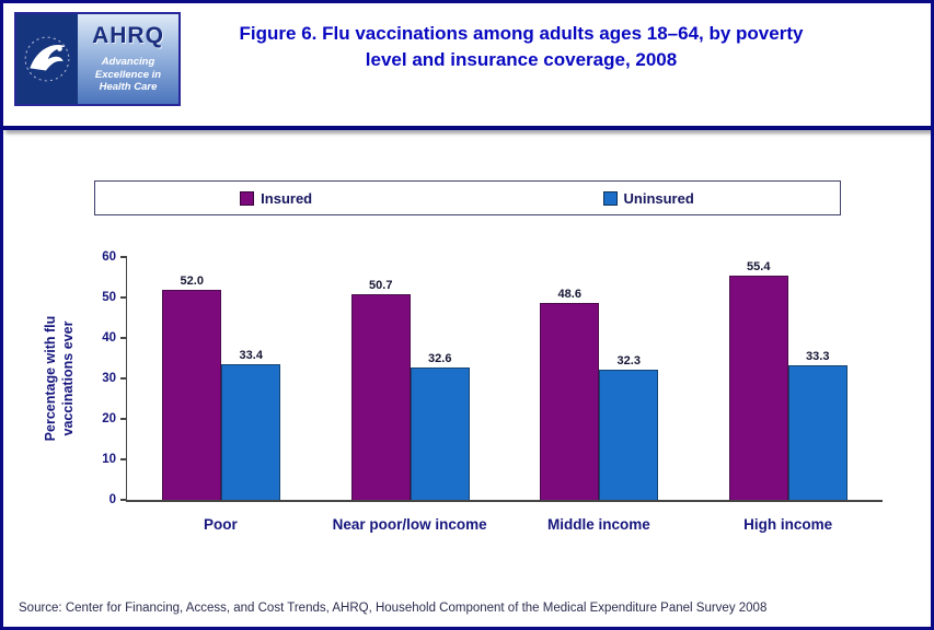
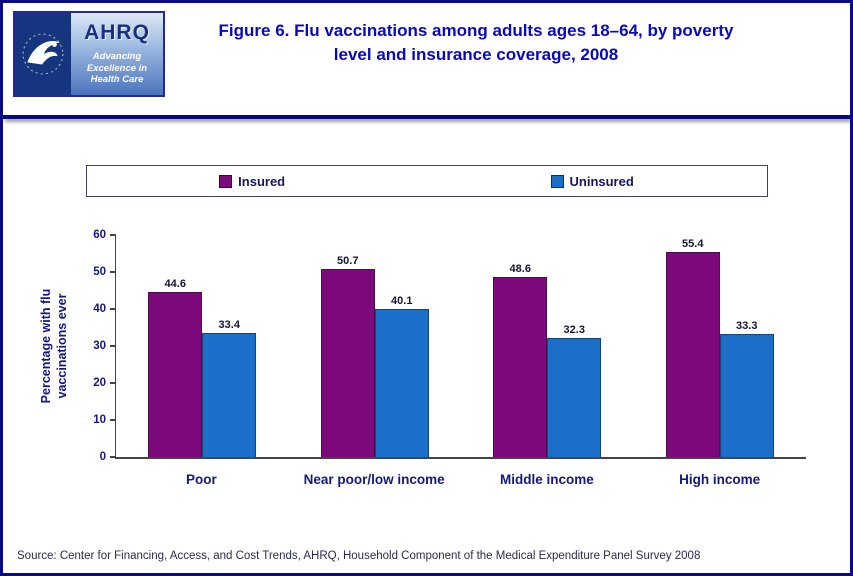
Insured/Poor: 52.0 -> 44.6
Uninsured/Near poor/low income: 32.6 -> 40.1
